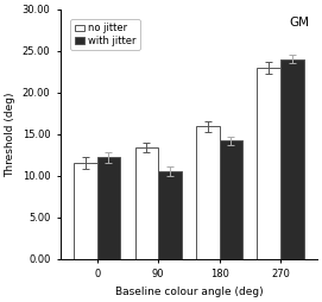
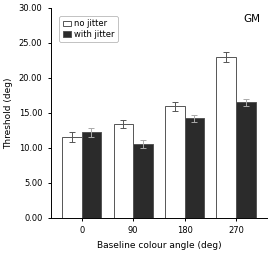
with jitter/270: 24.0 -> 16.5
